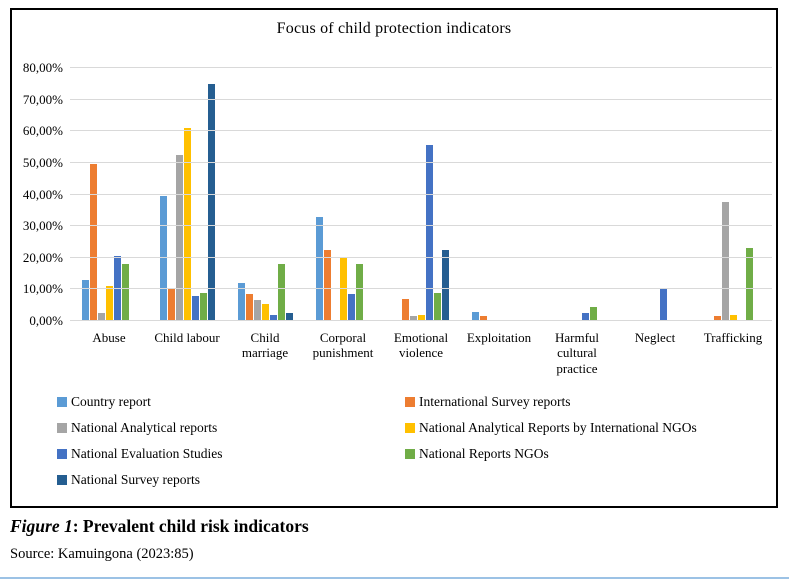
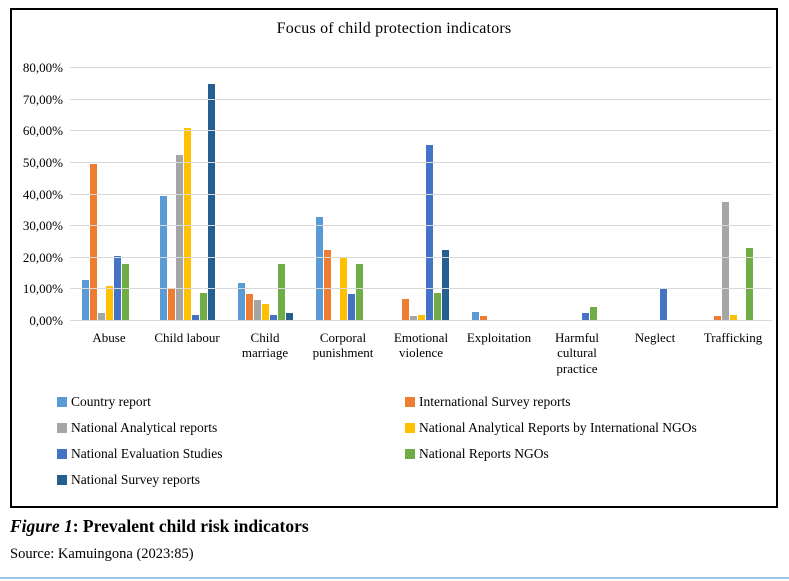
National Evaluation Studies/Child labour: 8% -> 2%
